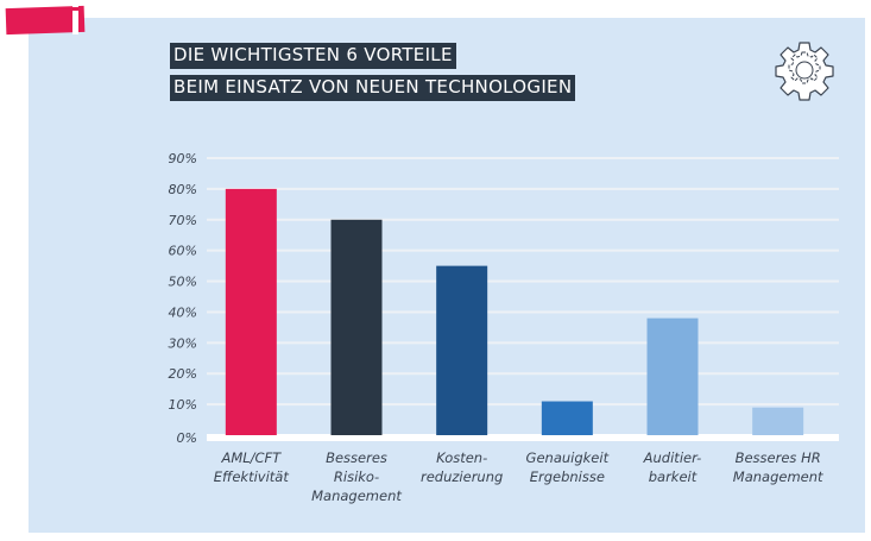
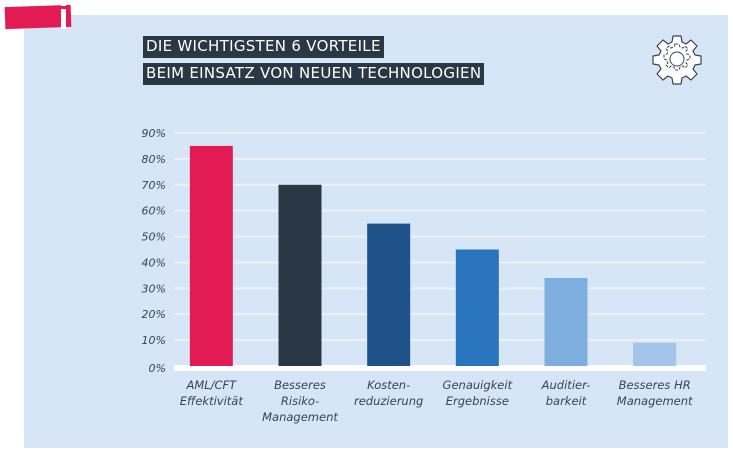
AML/CFT Effektivität: 80% -> 85%
Genauigkeit Ergebnisse: 11% -> 45%
Auditier- barkeit: 38% -> 34%
